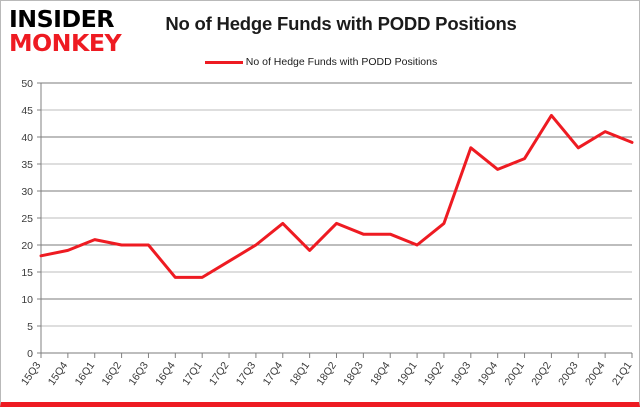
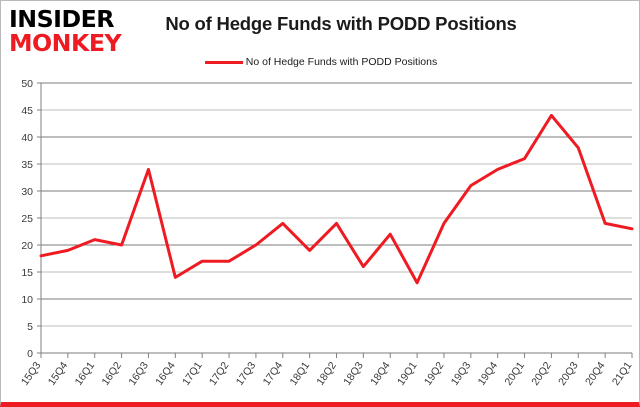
16Q3: 20 -> 34
17Q1: 14 -> 17
18Q3: 22 -> 16
19Q1: 20 -> 13
19Q3: 38 -> 31
20Q4: 41 -> 24
21Q1: 39 -> 23
